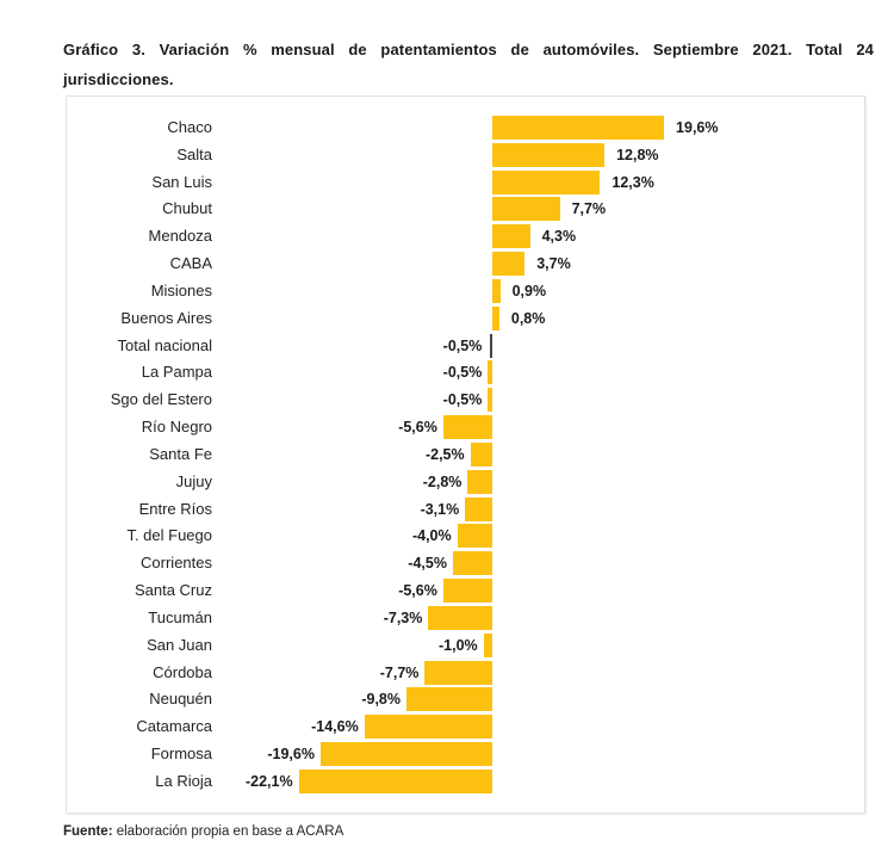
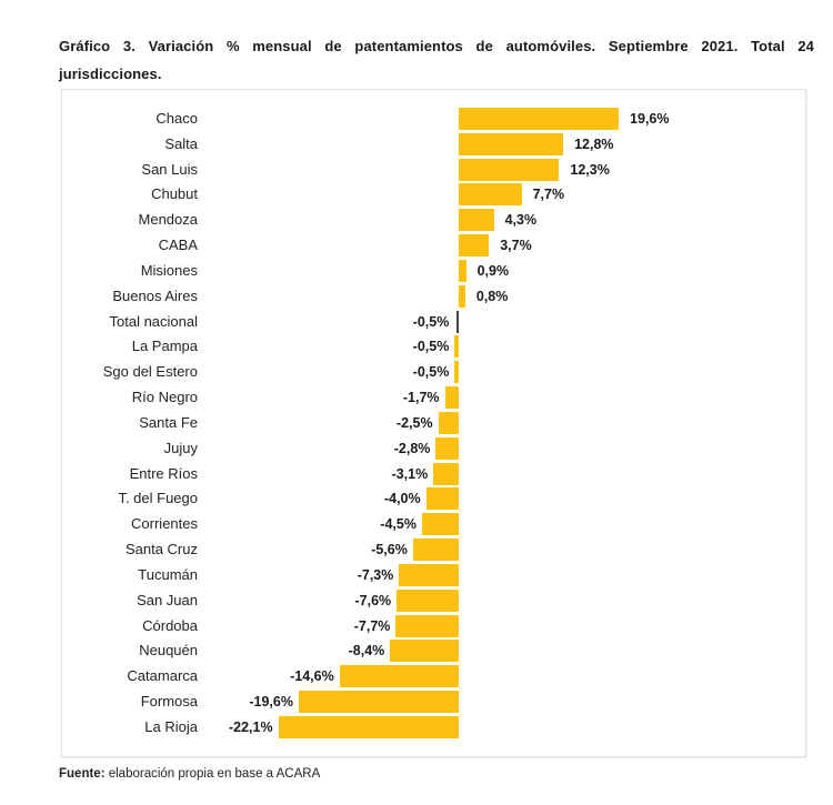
Río Negro: -5,6% -> -1,7%
San Juan: -1,0% -> -7,6%
Neuquén: -9,8% -> -8,4%
